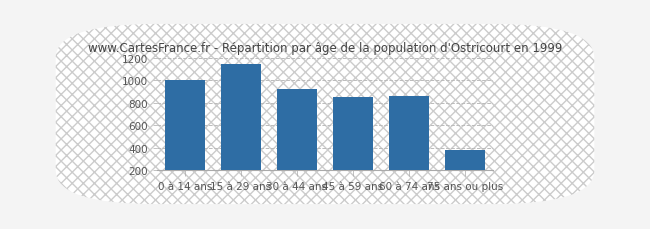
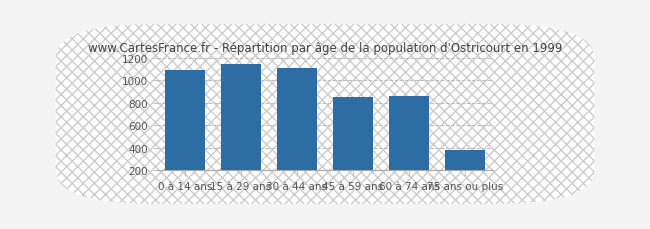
0 à 14 ans: 1000 -> 1100
30 à 44 ans: 920 -> 1110
